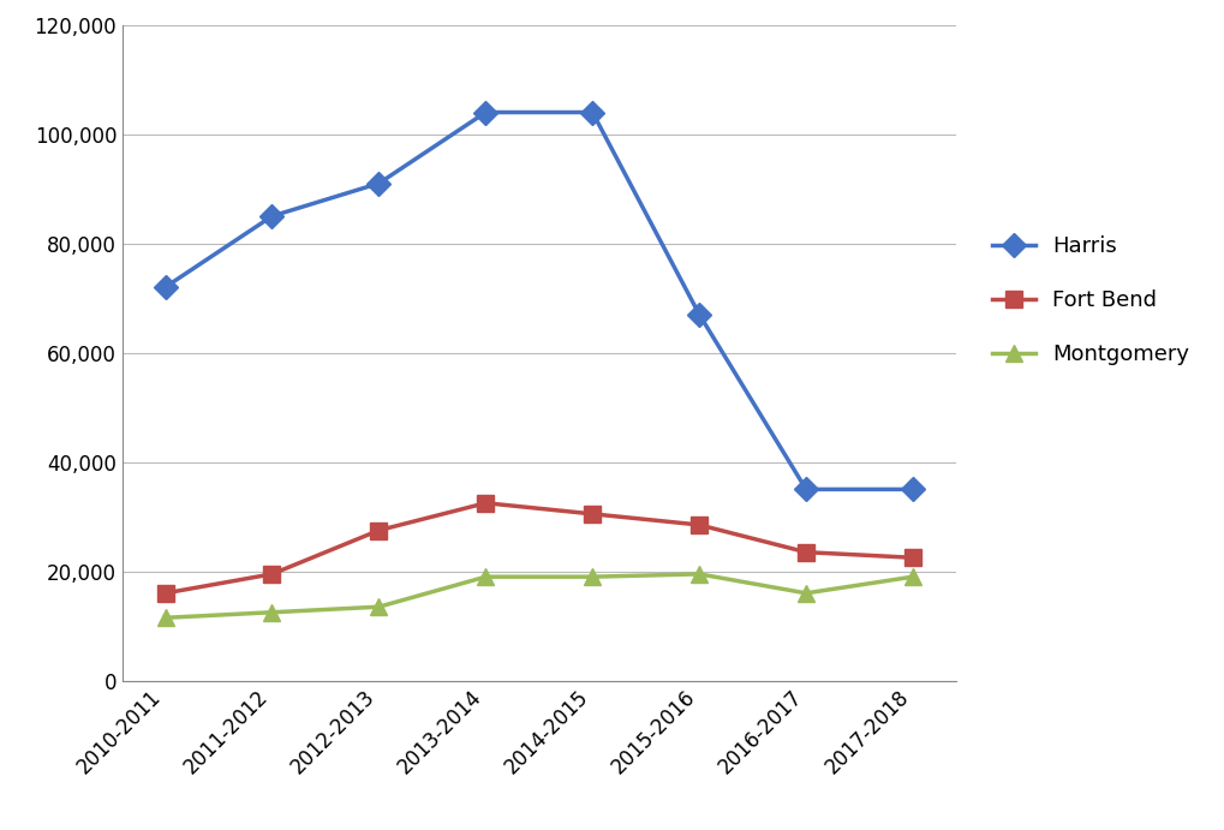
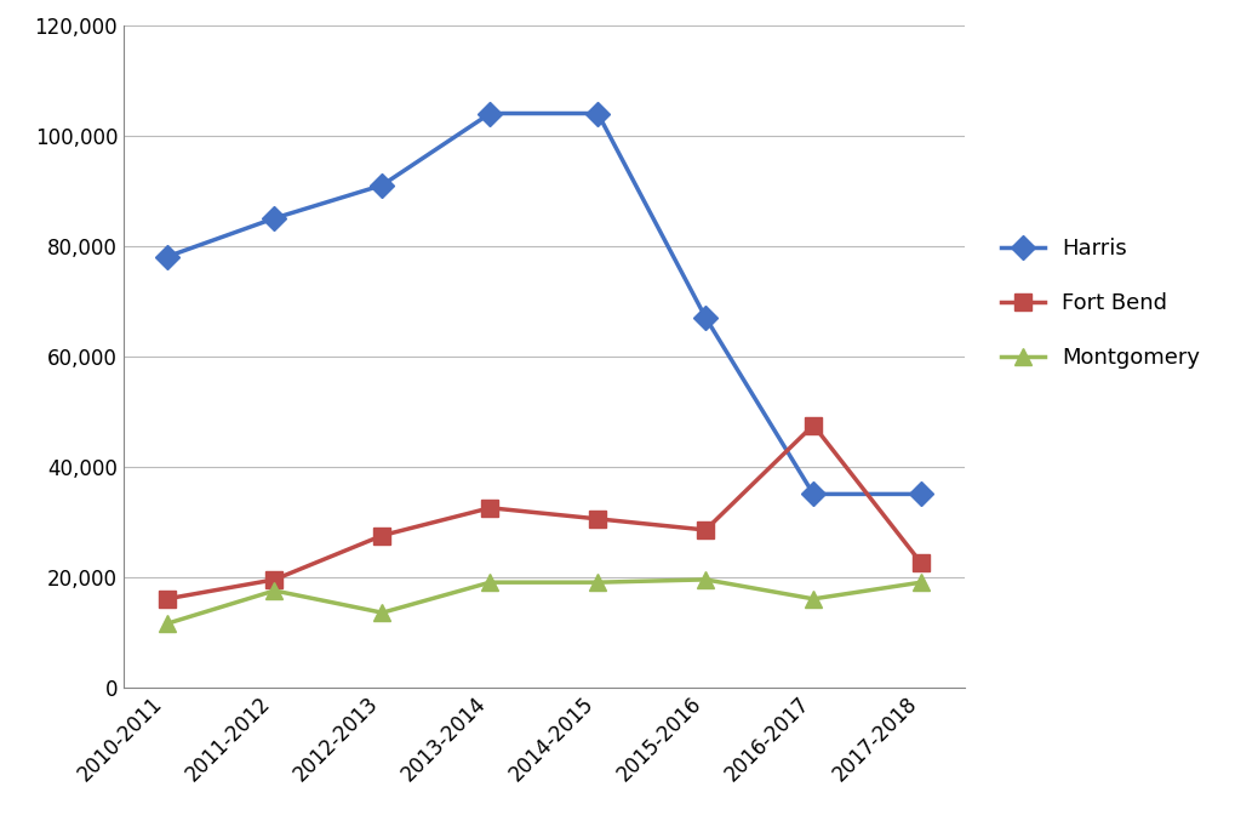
Harris/2010-2011: 72,000 -> 78,000
Montgomery/2011-2012: 12,500 -> 17,500
Fort Bend/2016-2017: 23,500 -> 47,500
